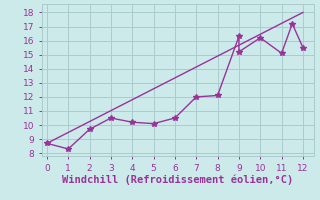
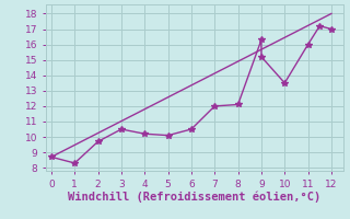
10: 16.2 -> 13.5
11: 15.1 -> 16.0
12: 15.5 -> 17.0
